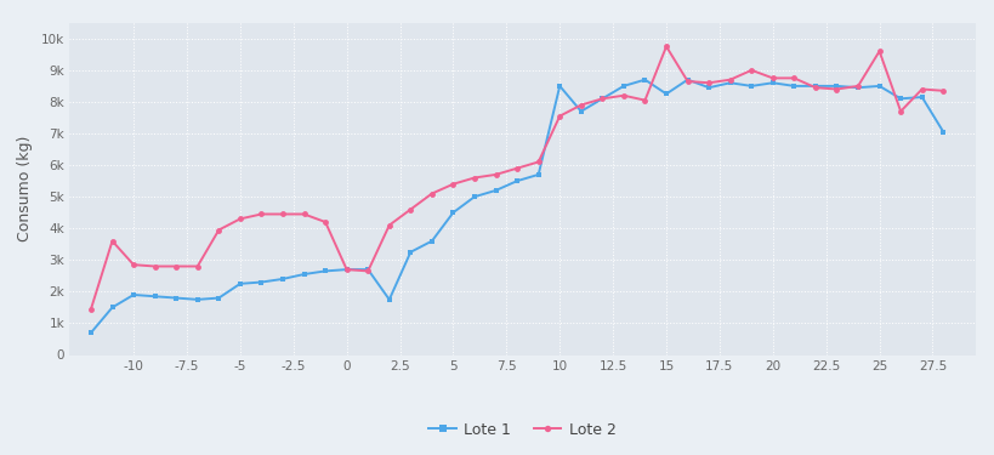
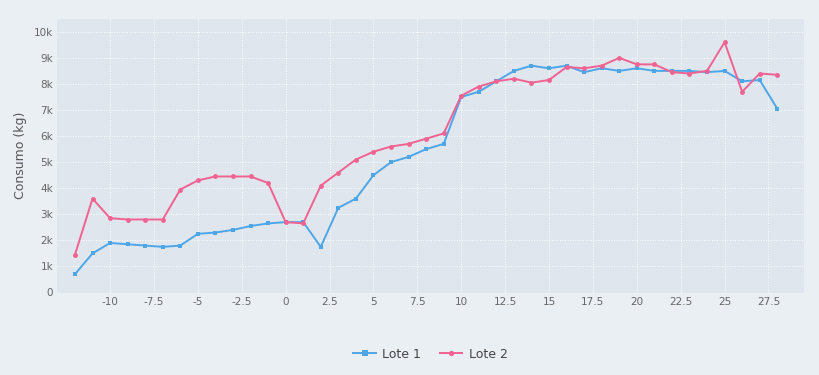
Lote 1/10: 8.50k -> 7.50k
Lote 1/15: 8.25k -> 8.60k
Lote 2/15: 9.75k -> 8.15k
